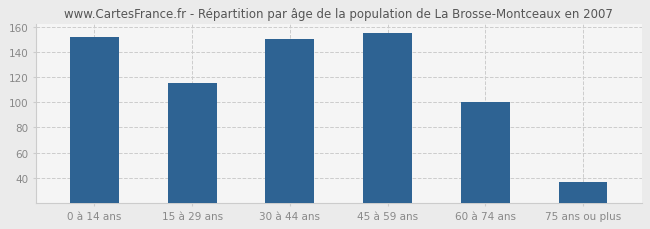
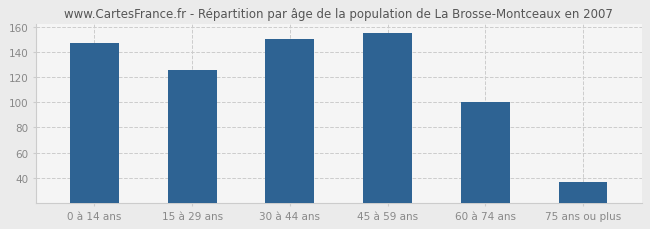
0 à 14 ans: 152 -> 147
15 à 29 ans: 115 -> 126
